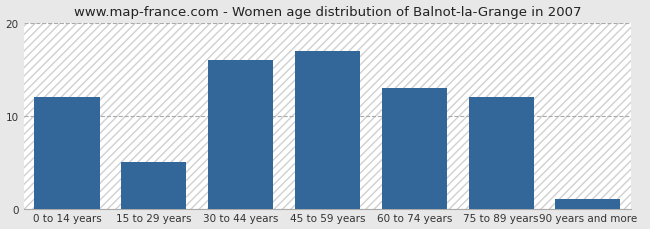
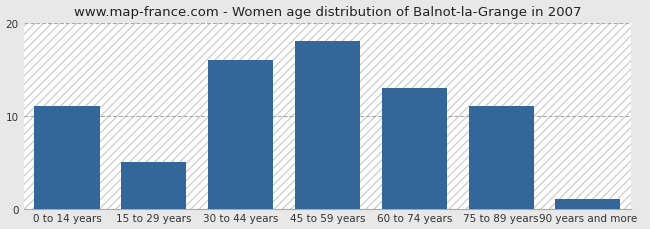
0 to 14 years: 12 -> 11
45 to 59 years: 17 -> 18
75 to 89 years: 12 -> 11
